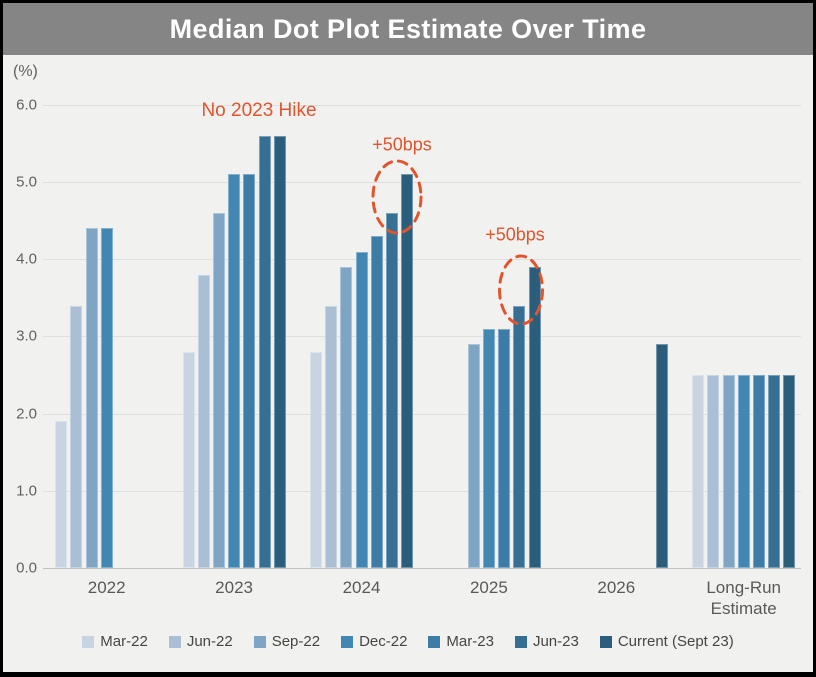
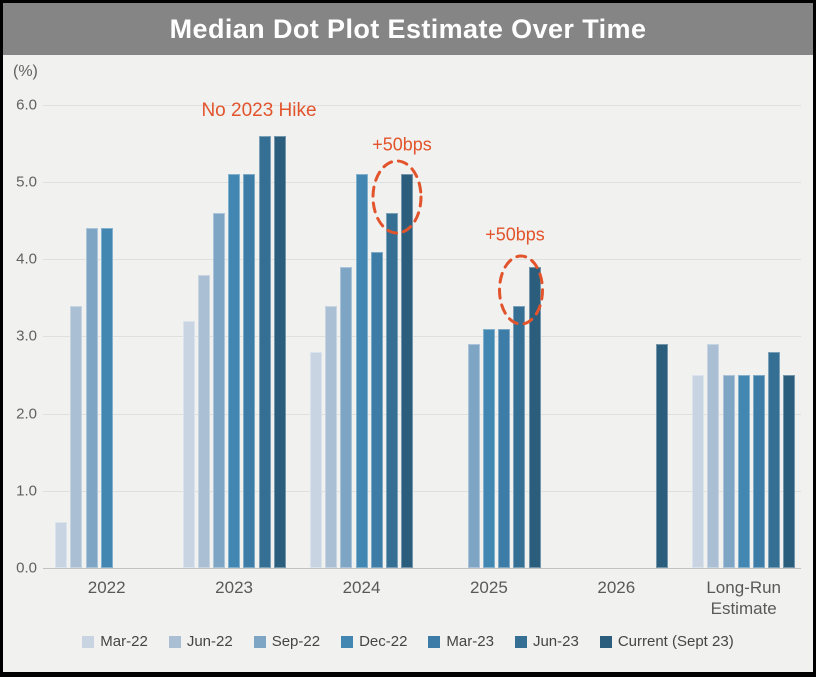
Mar-22/2022: 1.9 -> 0.6
Mar-22/2023: 2.8 -> 3.2
Dec-22/2024: 4.1 -> 5.1
Mar-23/2024: 4.3 -> 4.1
Jun-22/Long-Run Estimate: 2.5 -> 2.9
Jun-23/Long-Run Estimate: 2.5 -> 2.8
